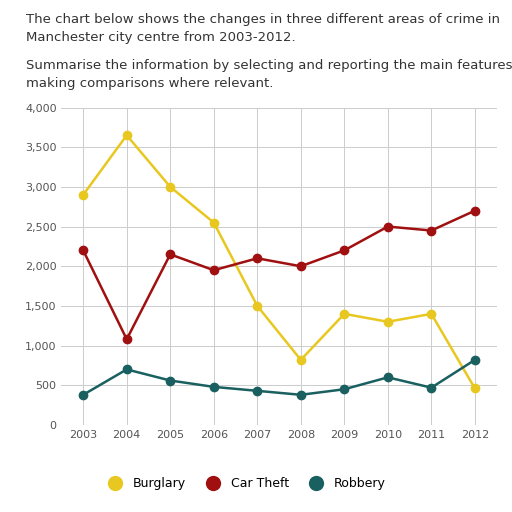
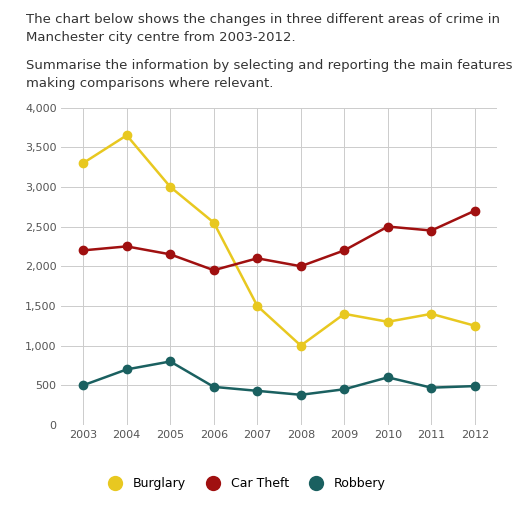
Burglary/2003: 2,900 -> 3,300
Robbery/2003: 380 -> 500
Car Theft/2004: 1,080 -> 2,250
Robbery/2005: 560 -> 800
Burglary/2008: 820 -> 1,000
Burglary/2012: 460 -> 1,250
Robbery/2012: 820 -> 490
